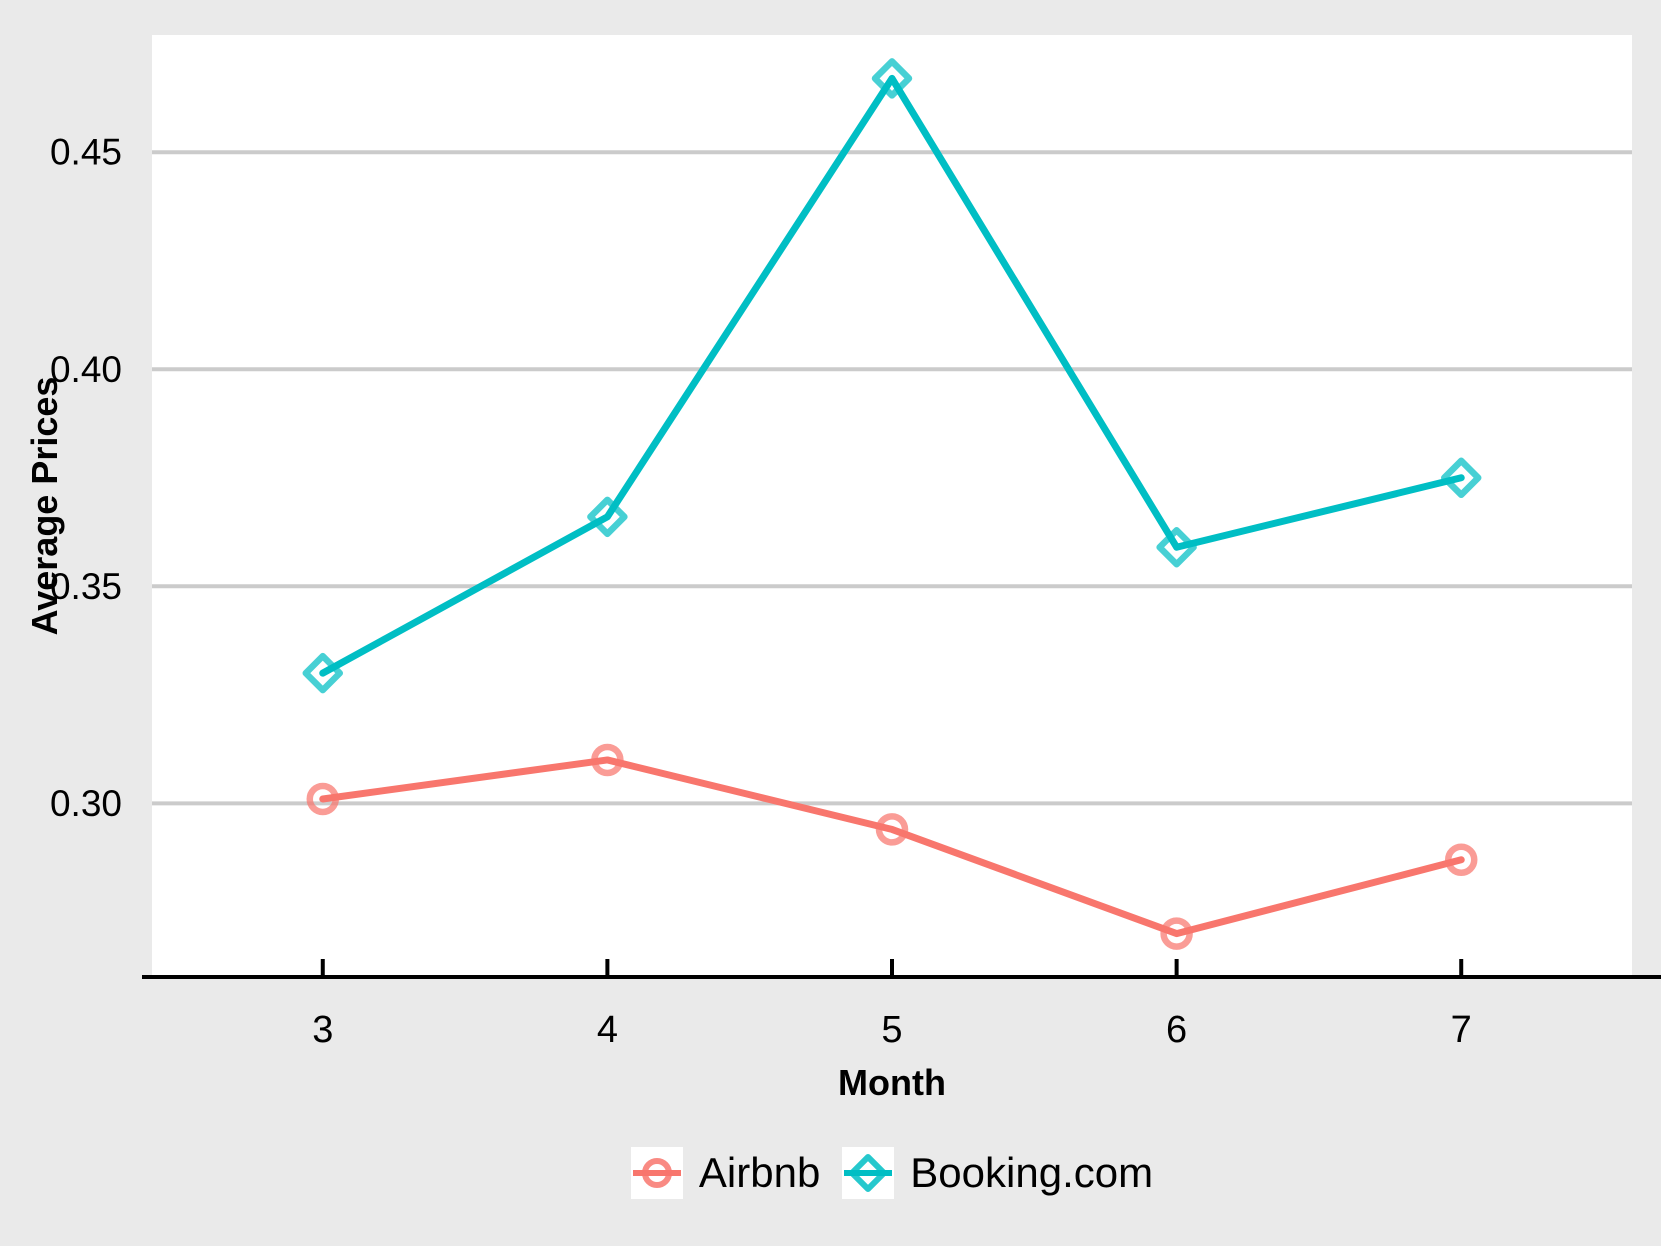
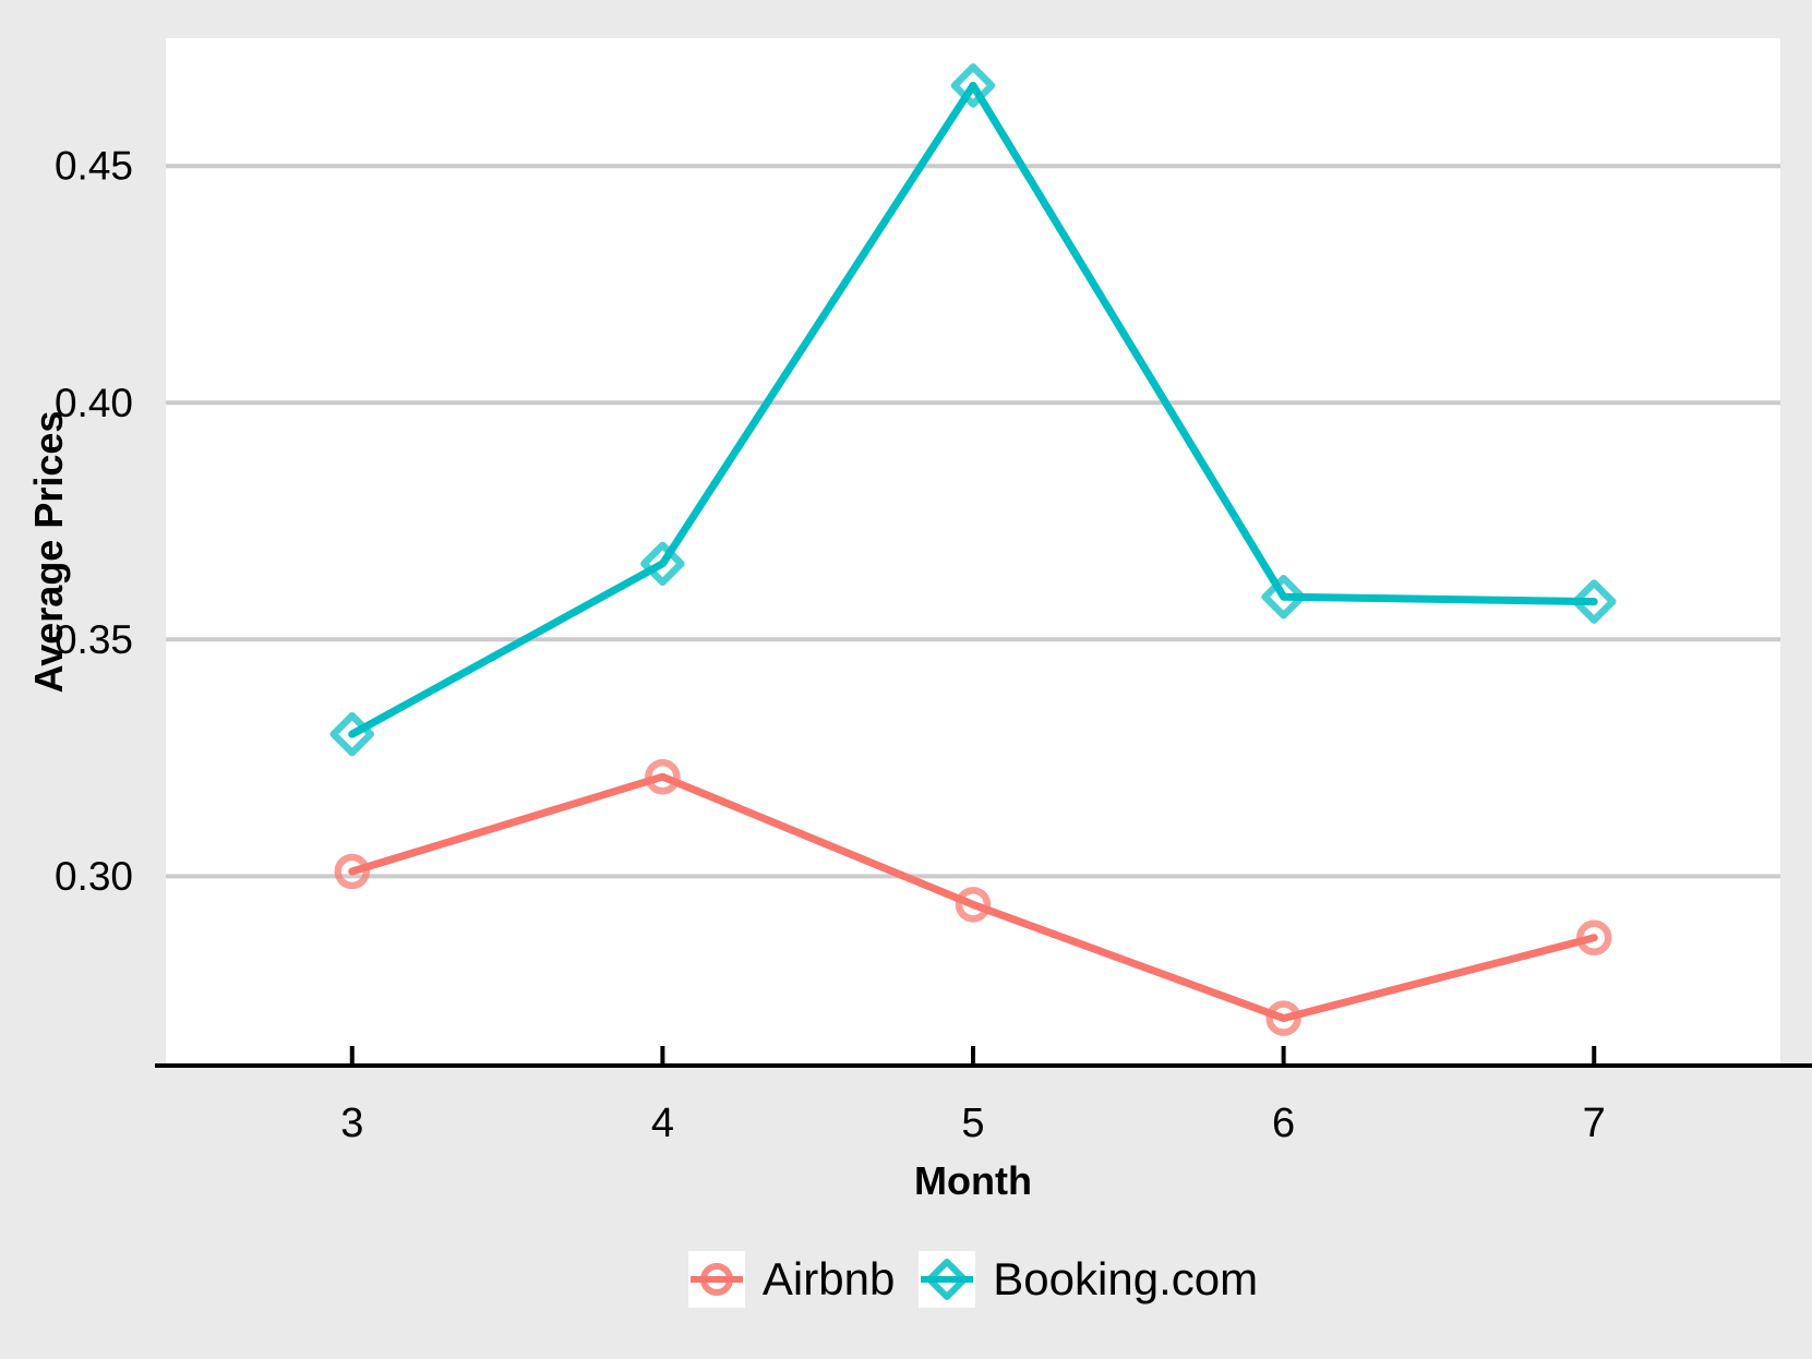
Airbnb/4: 0.310 -> 0.321
Booking.com/7: 0.375 -> 0.358
